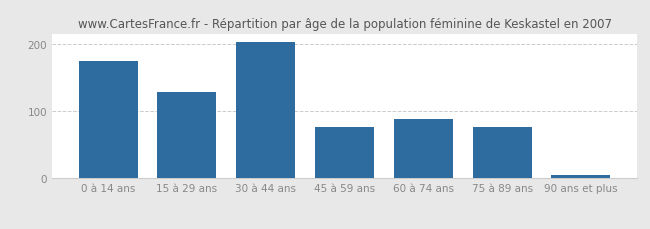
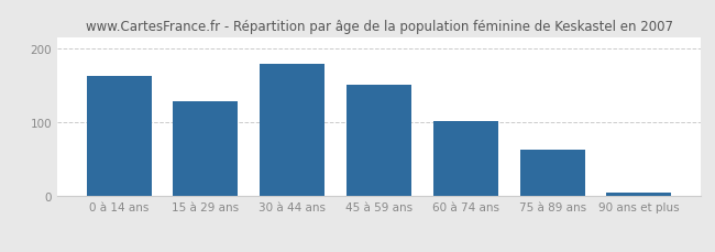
0 à 14 ans: 174 -> 162
30 à 44 ans: 202 -> 178
45 à 59 ans: 76 -> 150
60 à 74 ans: 88 -> 102
75 à 89 ans: 76 -> 63
